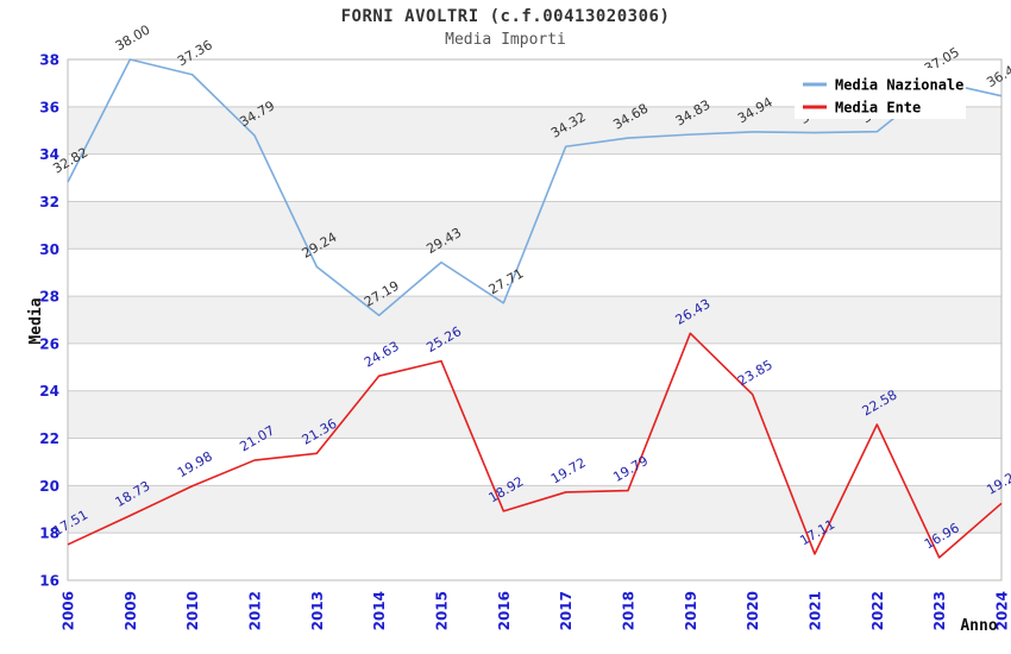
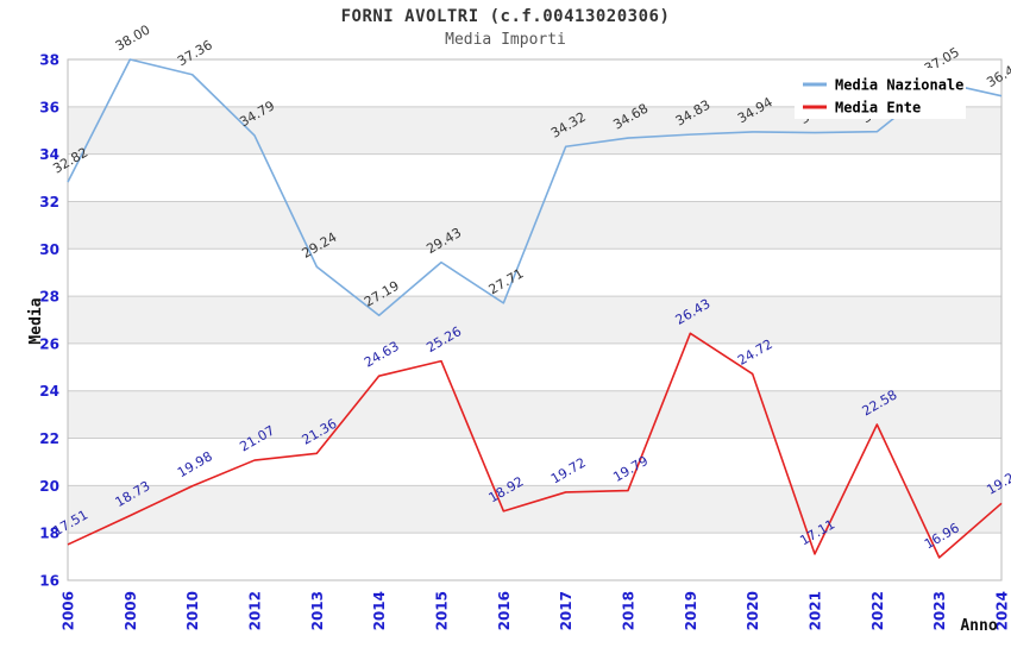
Media Ente/2020: 23.85 -> 24.72
